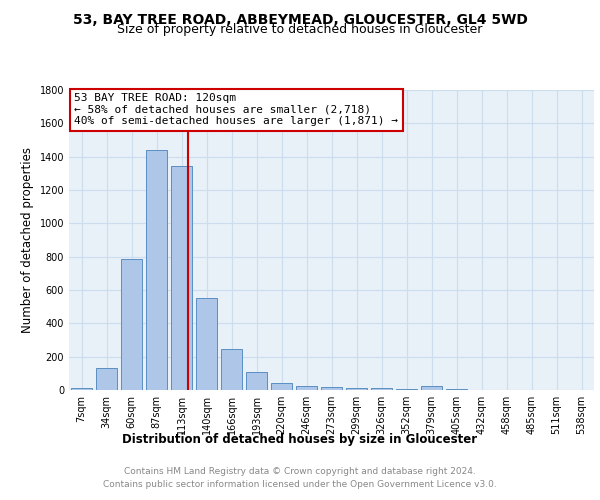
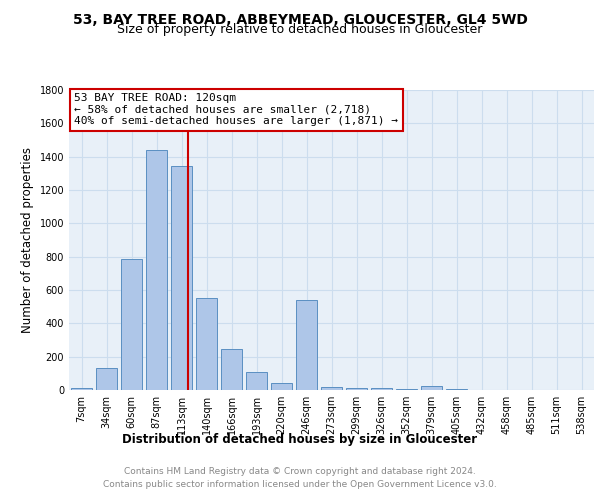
246sqm: 20 -> 540
